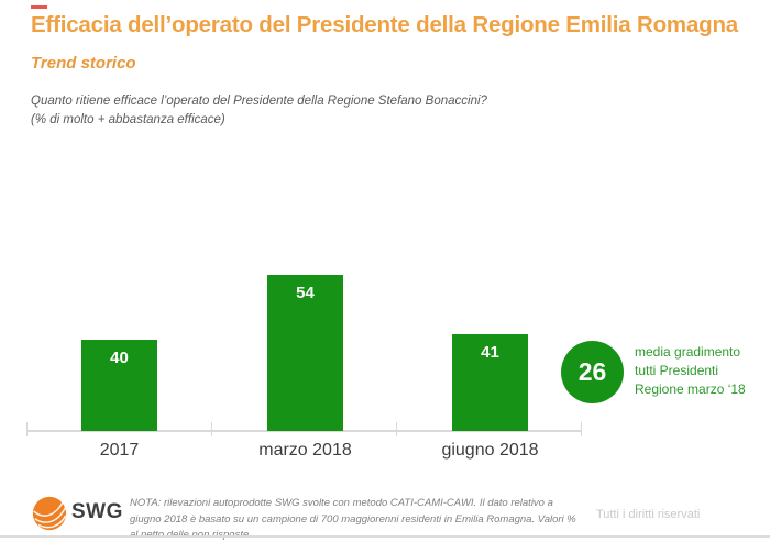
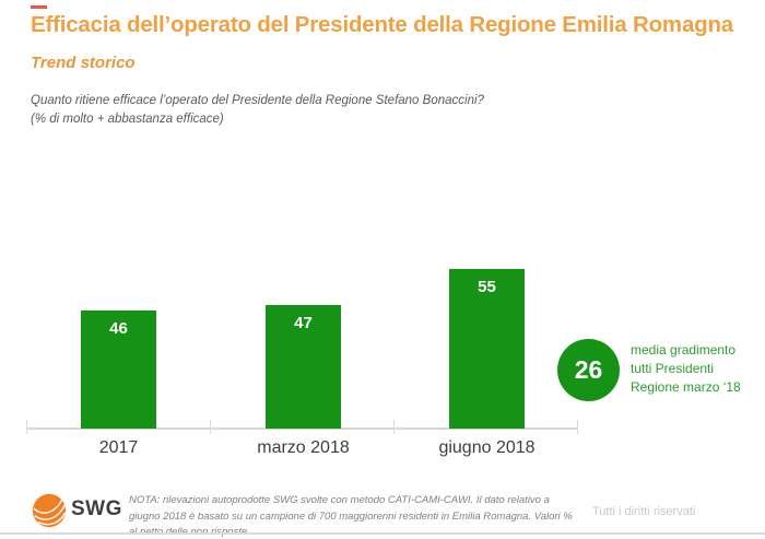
2017: 40 -> 46
marzo 2018: 54 -> 47
giugno 2018: 41 -> 55
